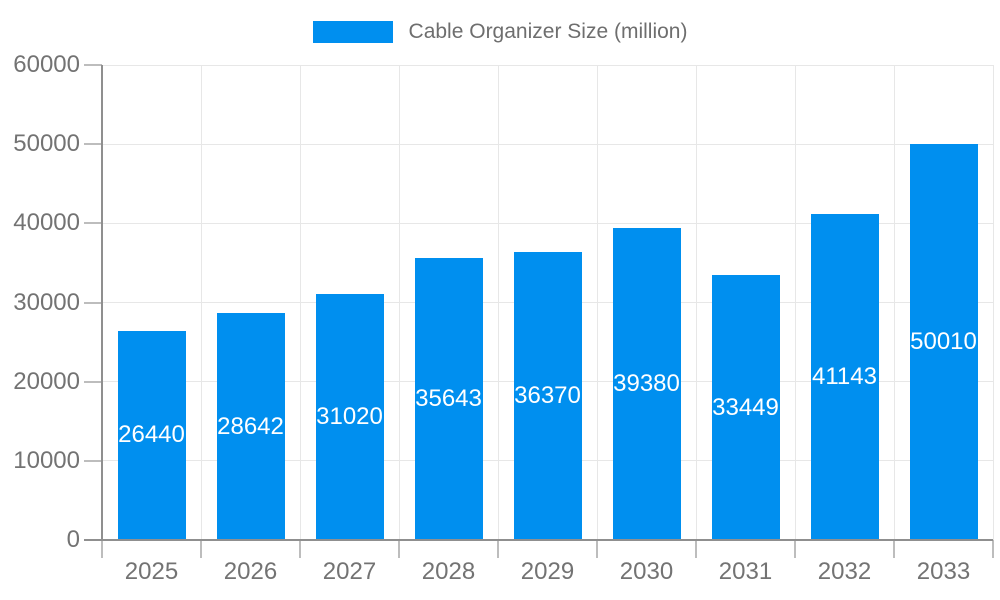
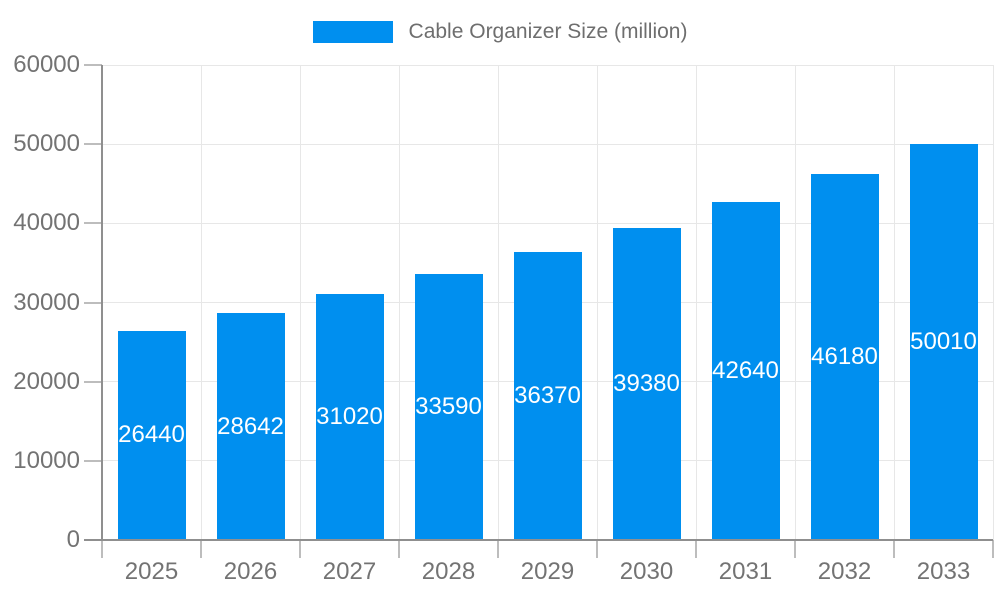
2028: 35643 -> 33590
2031: 33449 -> 42640
2032: 41143 -> 46180
